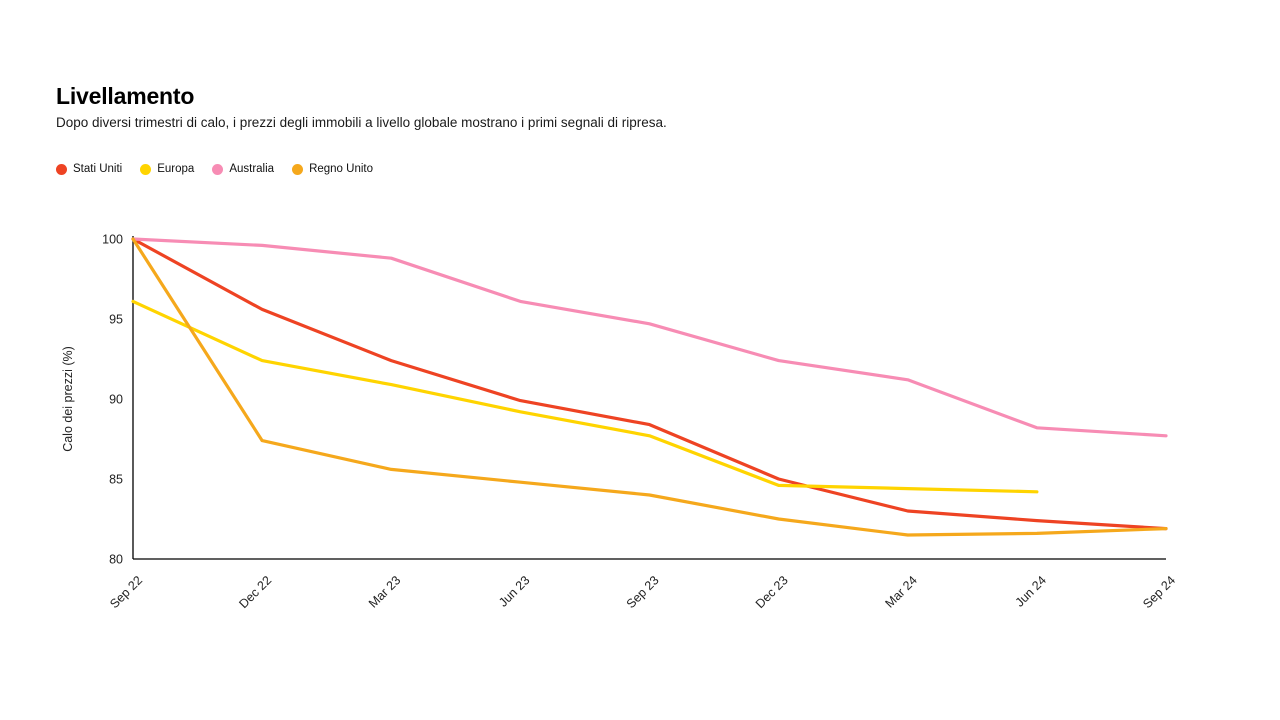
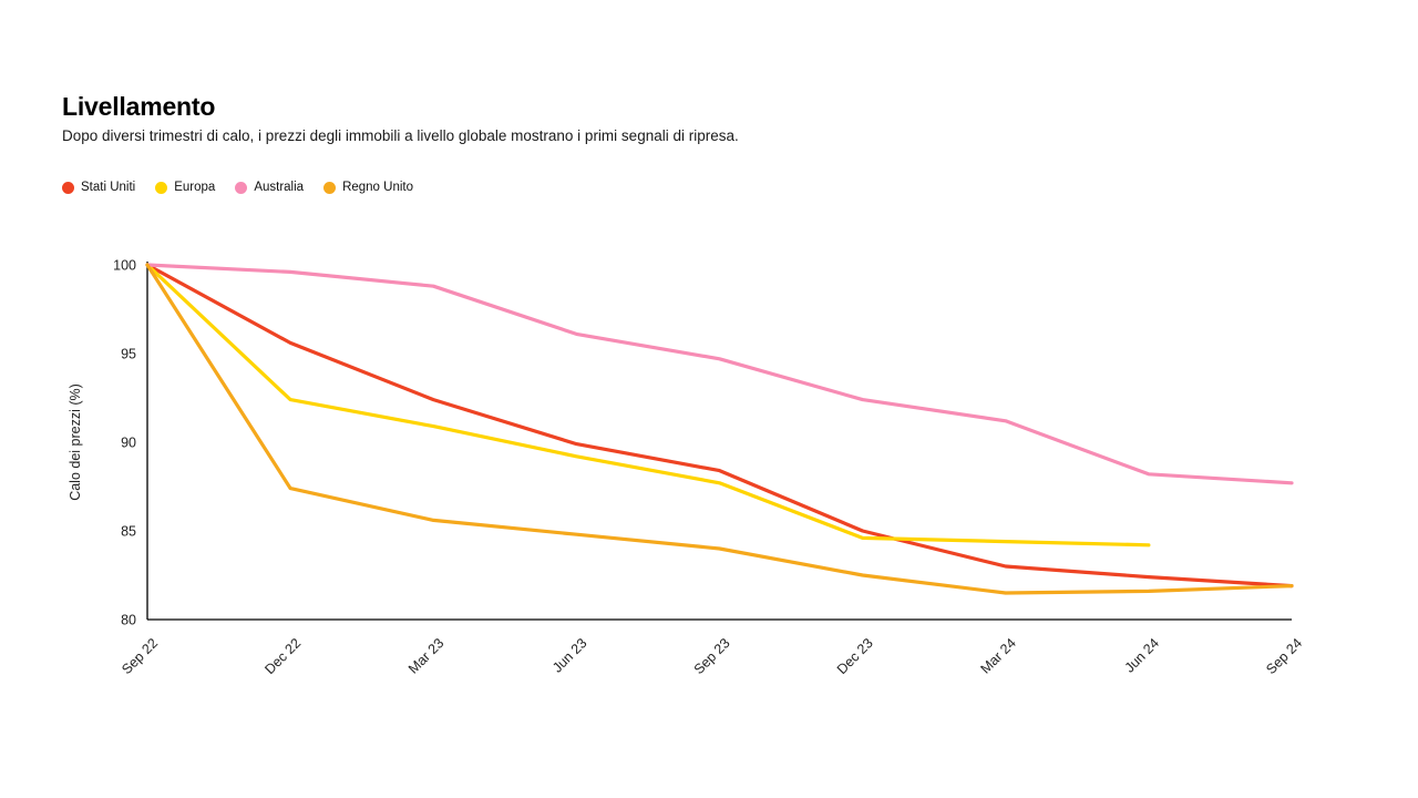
Europa/Sep 22: 96.1 -> 100.0
